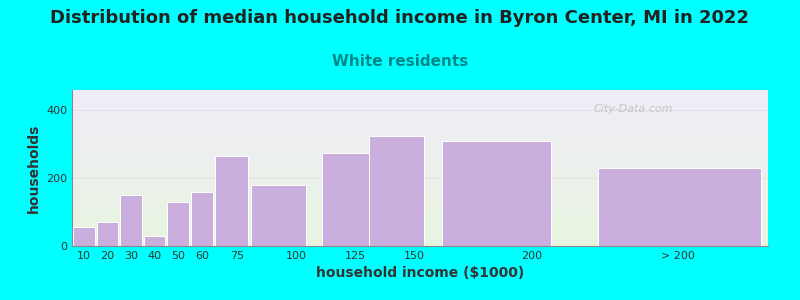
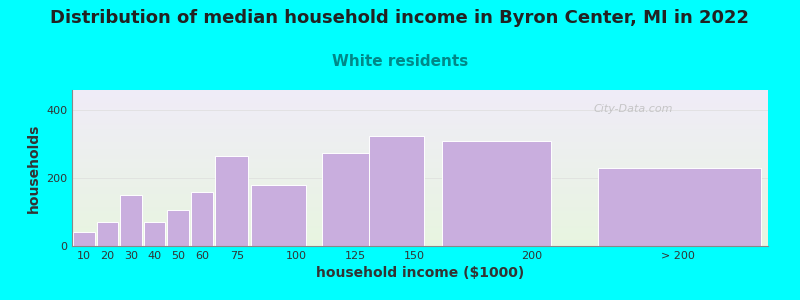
10: 55 -> 40
40: 30 -> 70
50: 130 -> 105
